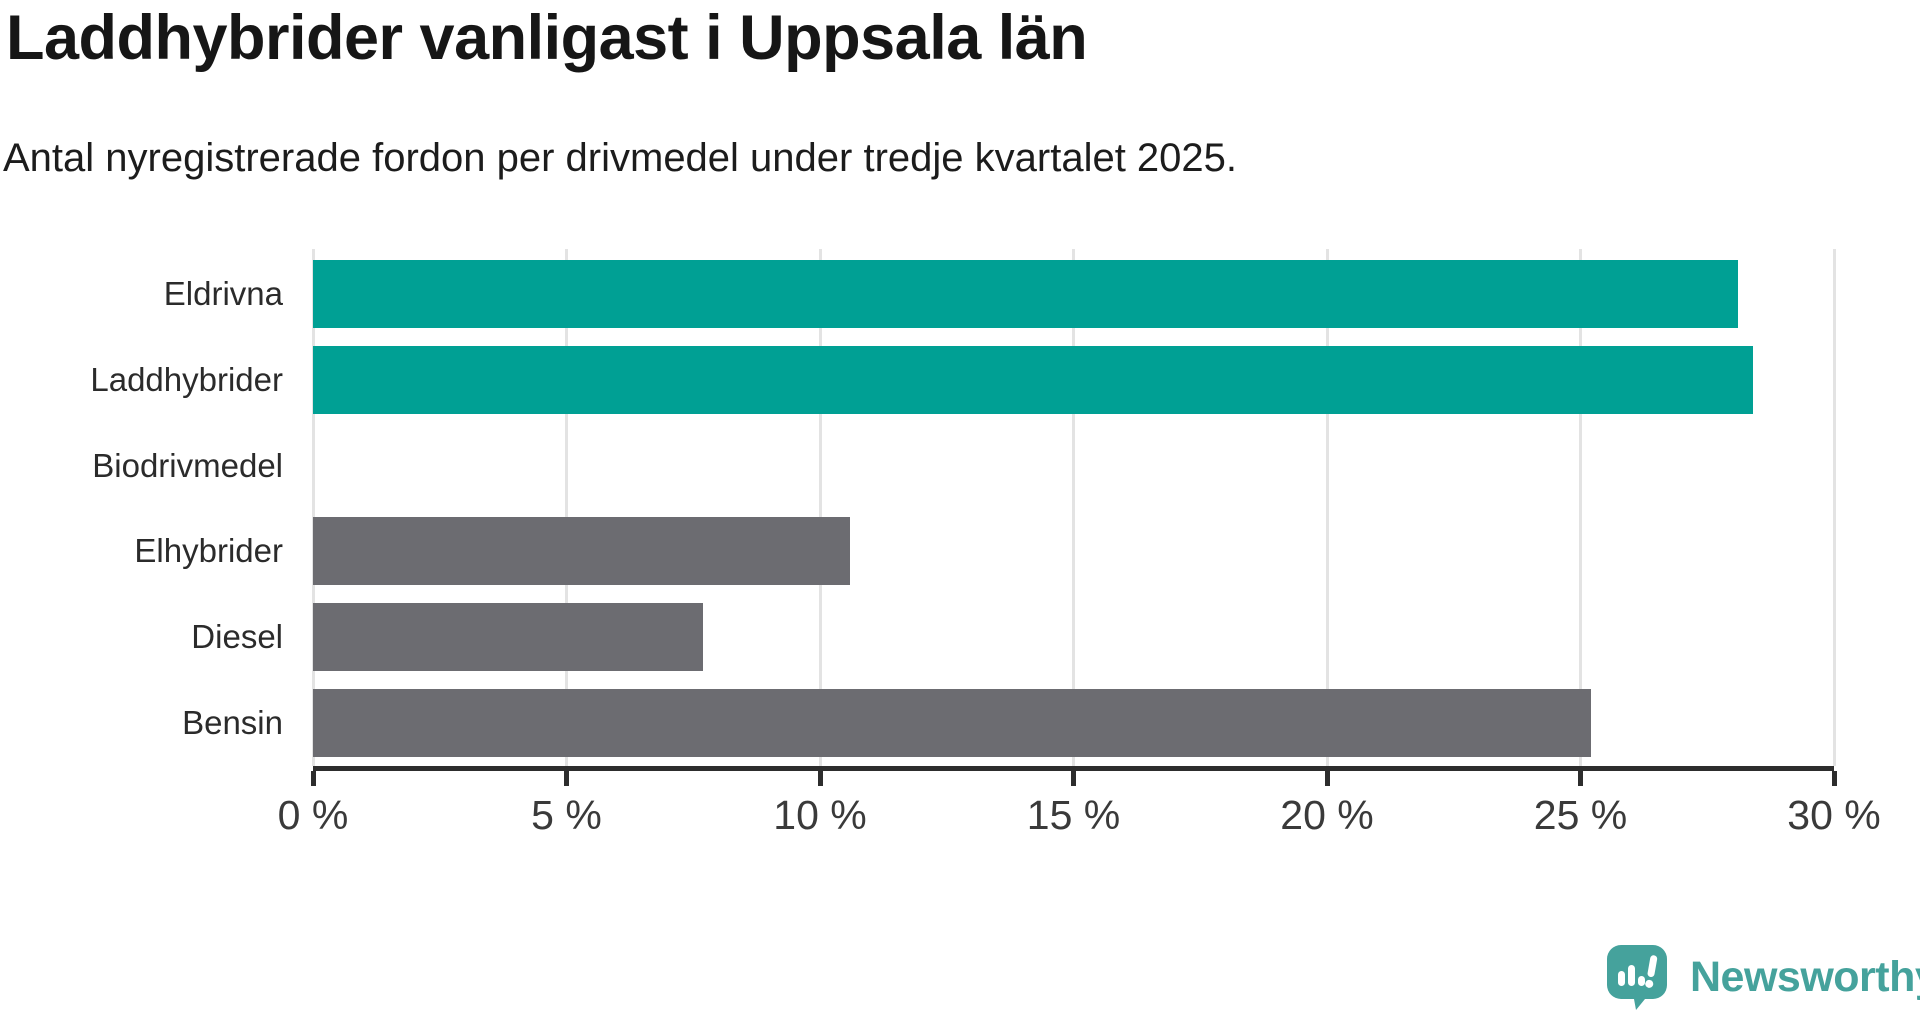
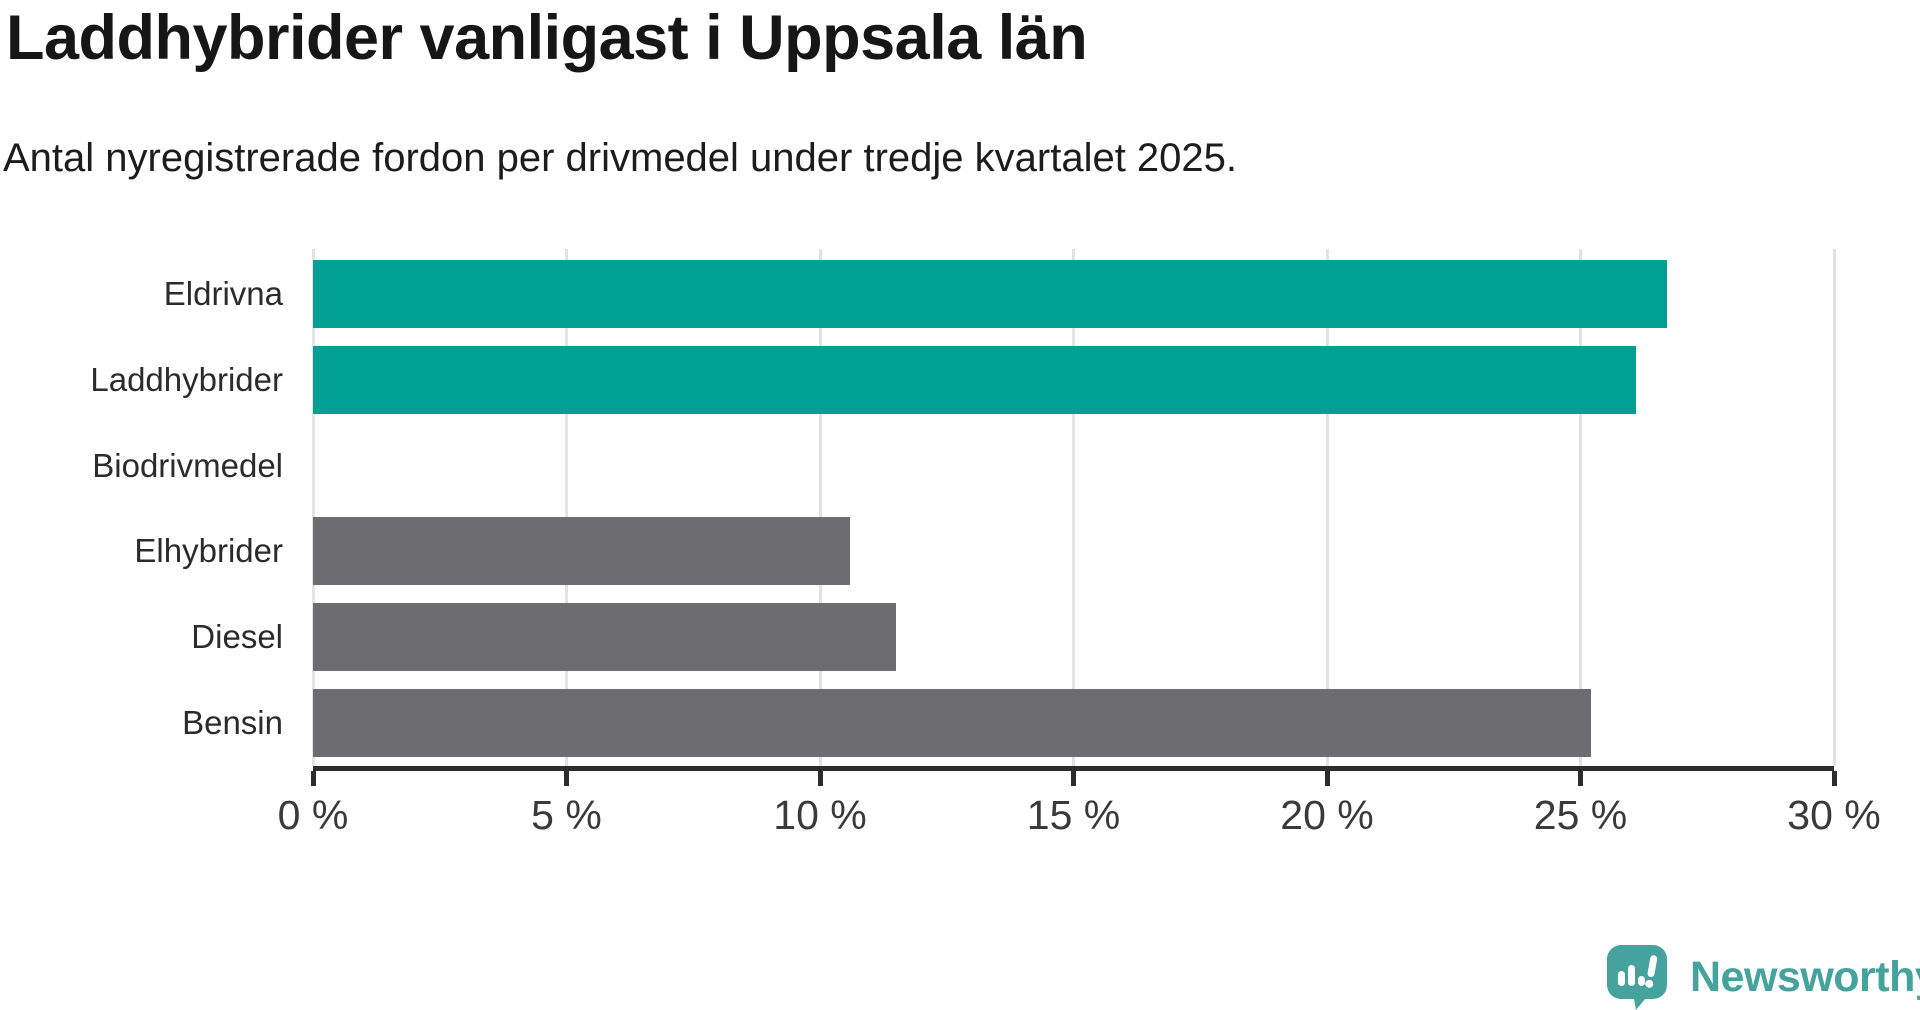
Eldrivna: 28.1% -> 26.7%
Laddhybrider: 28.4% -> 26.1%
Diesel: 7.7% -> 11.5%
